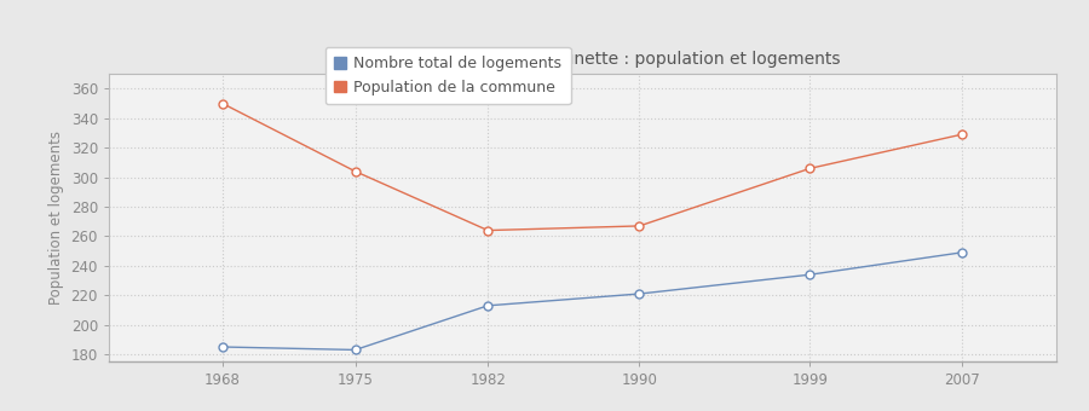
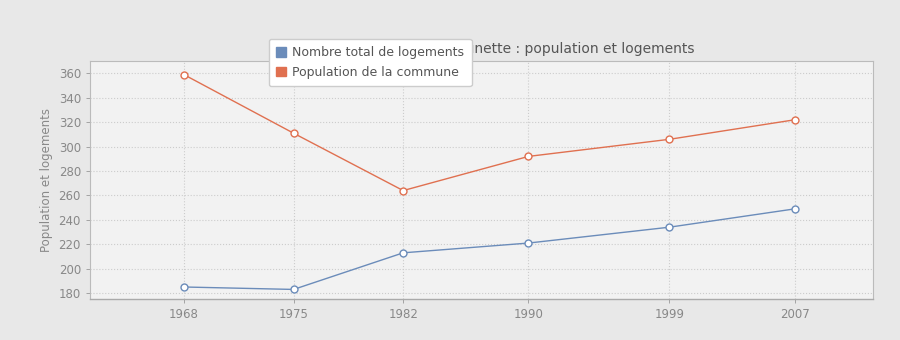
Population de la commune/1968: 350 -> 359
Population de la commune/1975: 304 -> 311
Population de la commune/1990: 267 -> 292
Population de la commune/2007: 329 -> 322
